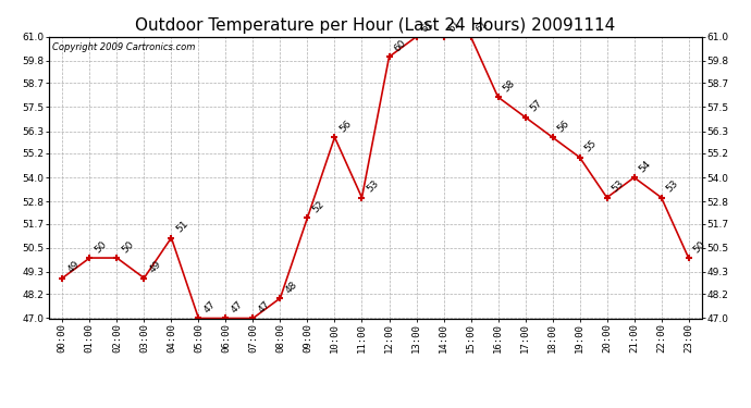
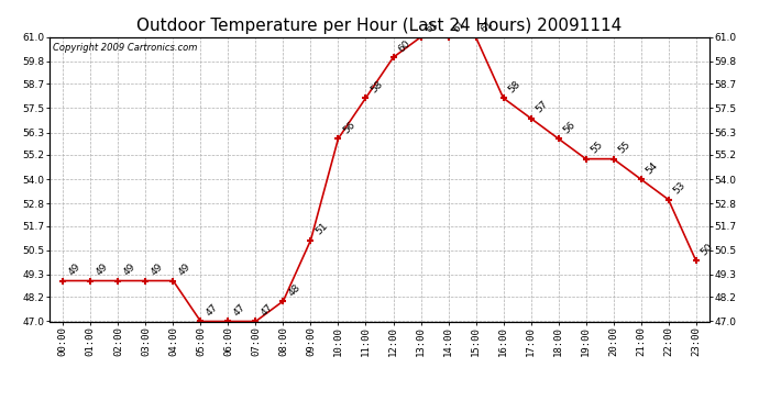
01:00: 50 -> 49
02:00: 50 -> 49
04:00: 51 -> 49
09:00: 52 -> 51
11:00: 53 -> 58
20:00: 53 -> 55
